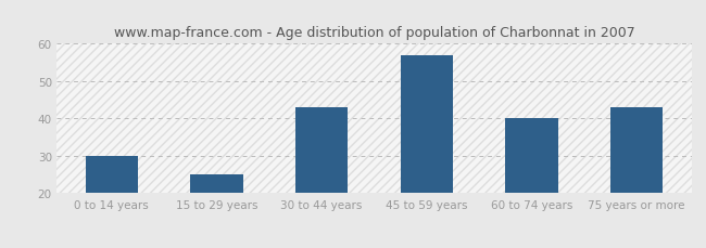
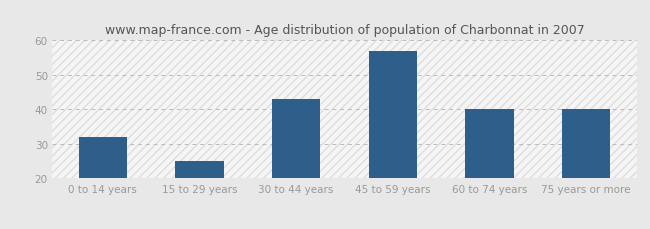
0 to 14 years: 30 -> 32
75 years or more: 43 -> 40
